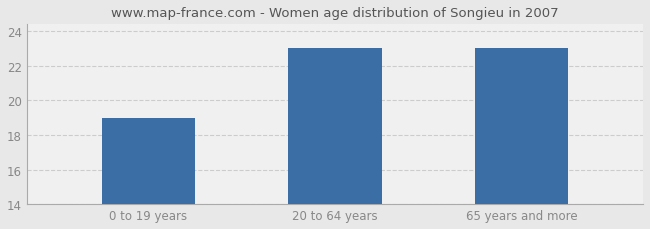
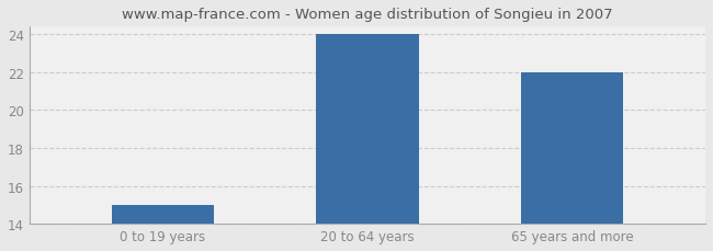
0 to 19 years: 19 -> 15
20 to 64 years: 23 -> 24
65 years and more: 23 -> 22
